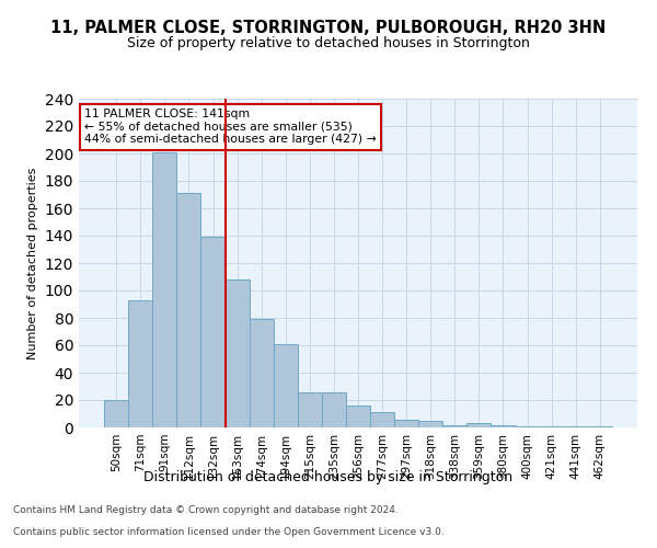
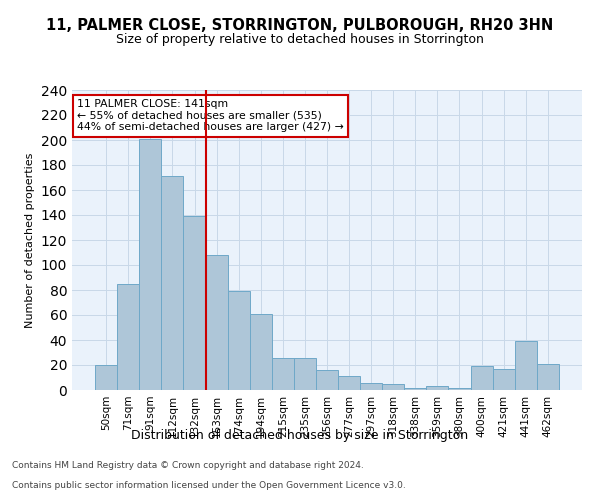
71sqm: 93 -> 85
400sqm: 1 -> 19
421sqm: 1 -> 17
441sqm: 1 -> 39
462sqm: 1 -> 21
